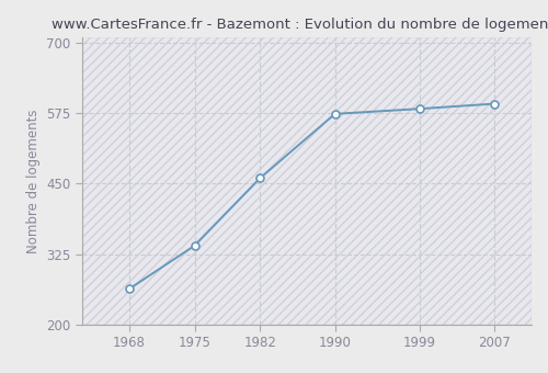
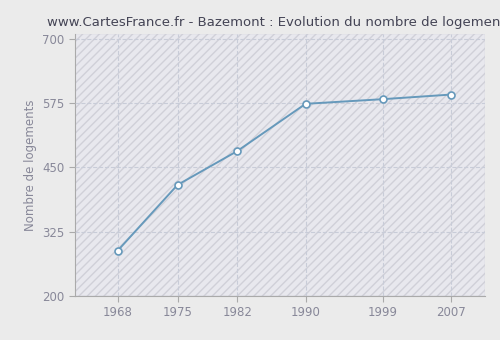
1968: 263 -> 288
1975: 340 -> 416
1982: 460 -> 482
